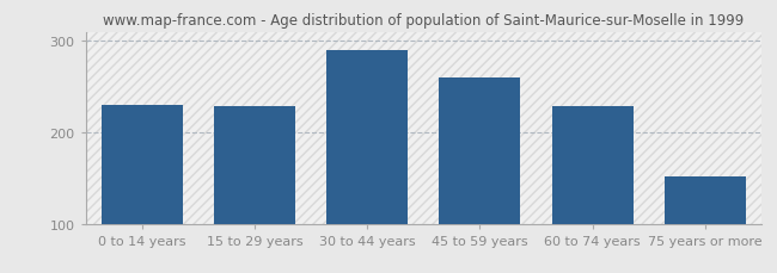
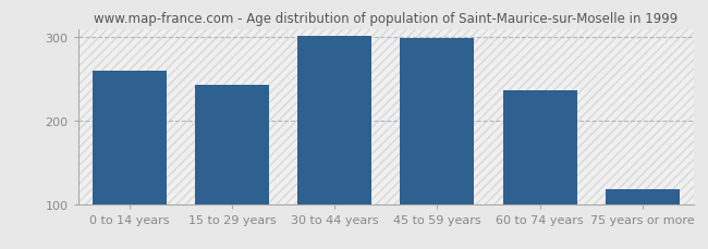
0 to 14 years: 230 -> 260
15 to 29 years: 228 -> 243
30 to 44 years: 290 -> 302
45 to 59 years: 260 -> 299
60 to 74 years: 228 -> 237
75 years or more: 152 -> 118
